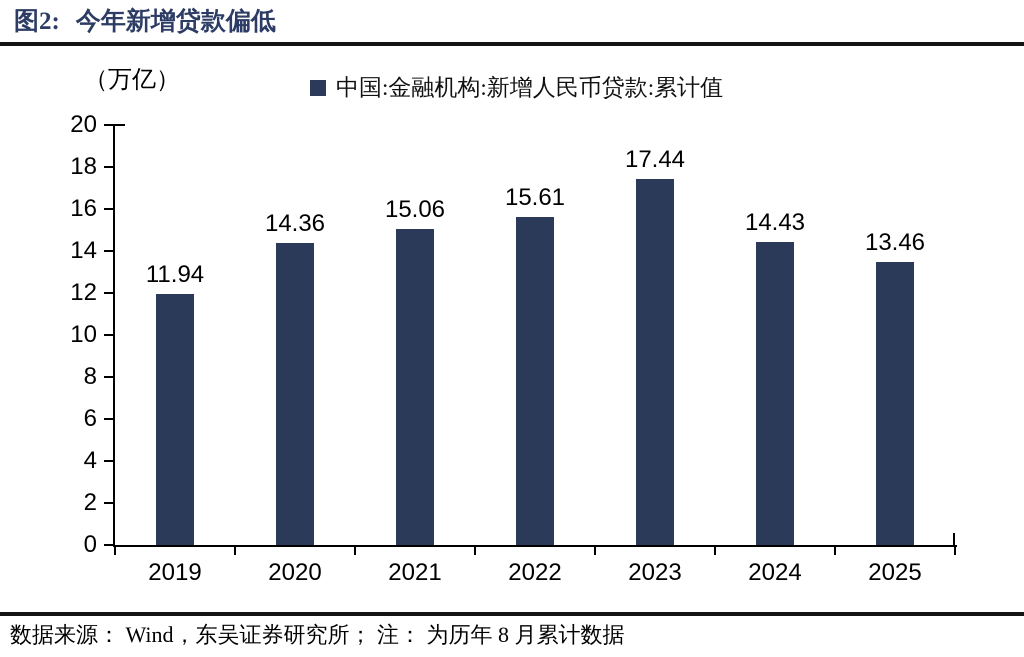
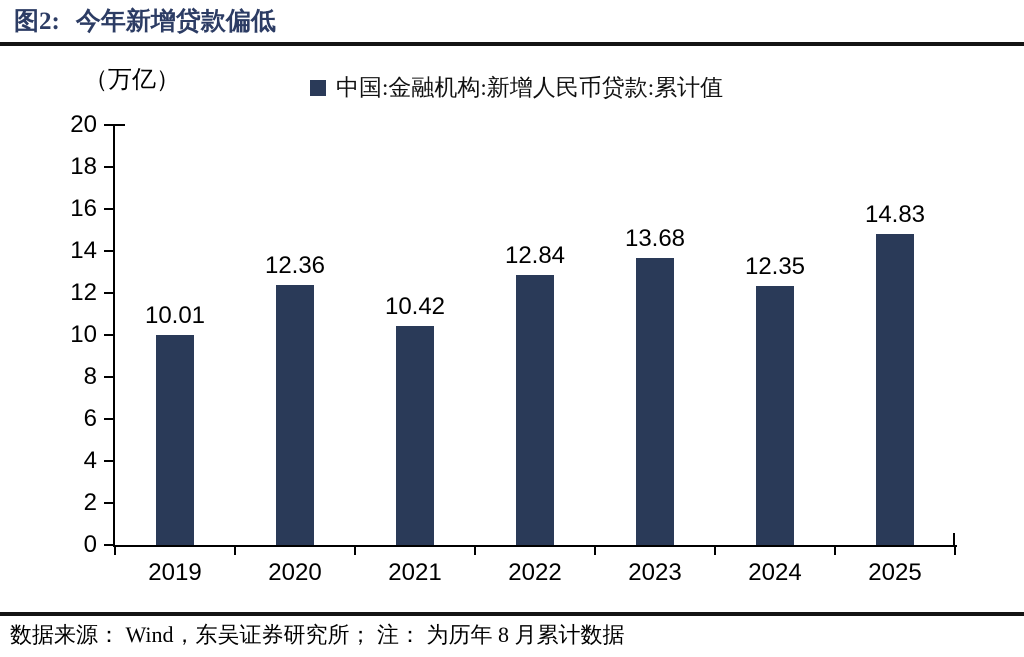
2019: 11.94 -> 10.01
2020: 14.36 -> 12.36
2021: 15.06 -> 10.42
2022: 15.61 -> 12.84
2023: 17.44 -> 13.68
2024: 14.43 -> 12.35
2025: 13.46 -> 14.83
